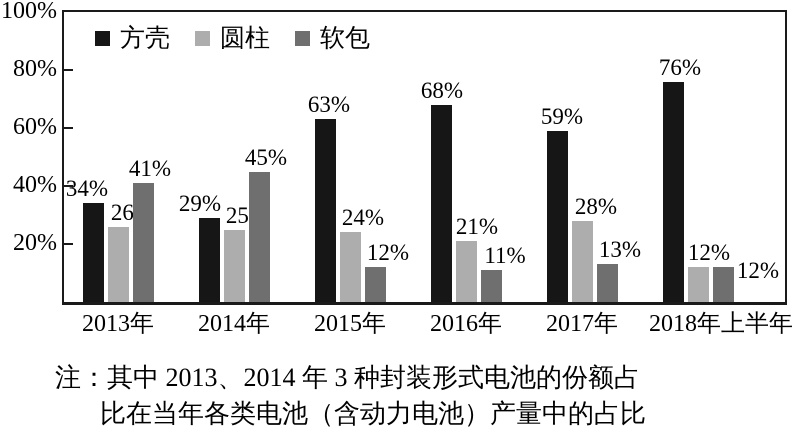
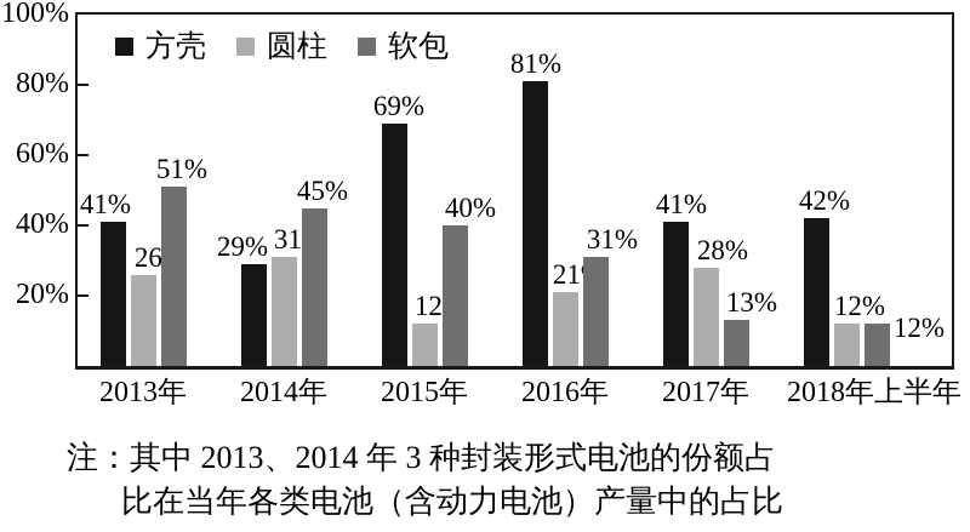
方壳/2013年: 34% -> 41%
软包/2013年: 41% -> 51%
圆柱/2014年: 25% -> 31%
方壳/2015年: 63% -> 69%
圆柱/2015年: 24% -> 12%
软包/2015年: 12% -> 40%
方壳/2016年: 68% -> 81%
软包/2016年: 11% -> 31%
方壳/2017年: 59% -> 41%
方壳/2018年上半年: 76% -> 42%
